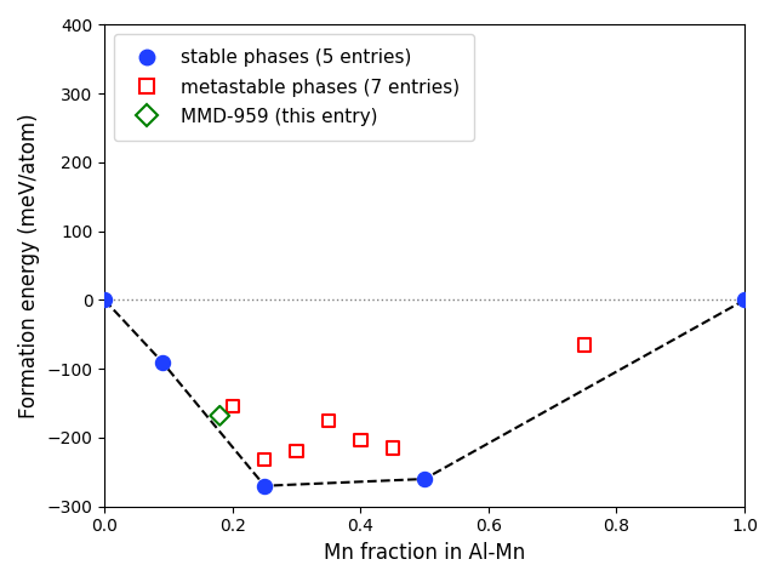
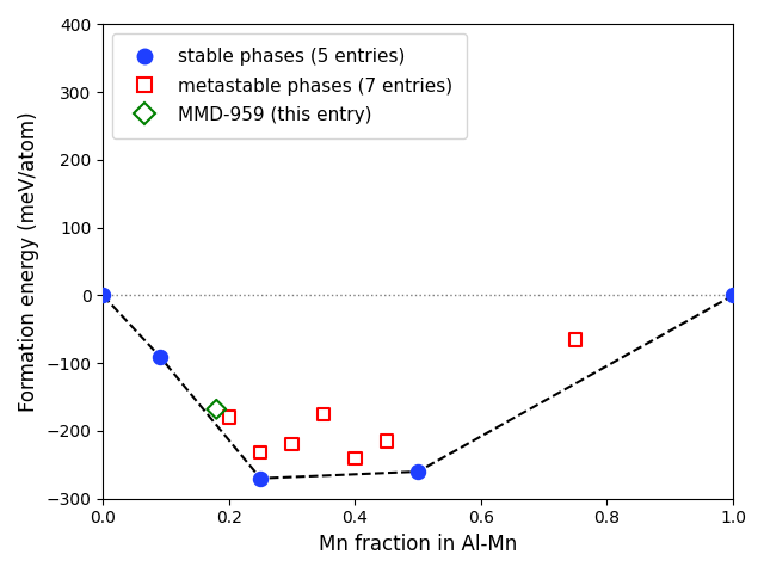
metastable phases (7 entries)/0.2: -154 -> -180
metastable phases (7 entries)/0.4: -204 -> -240
